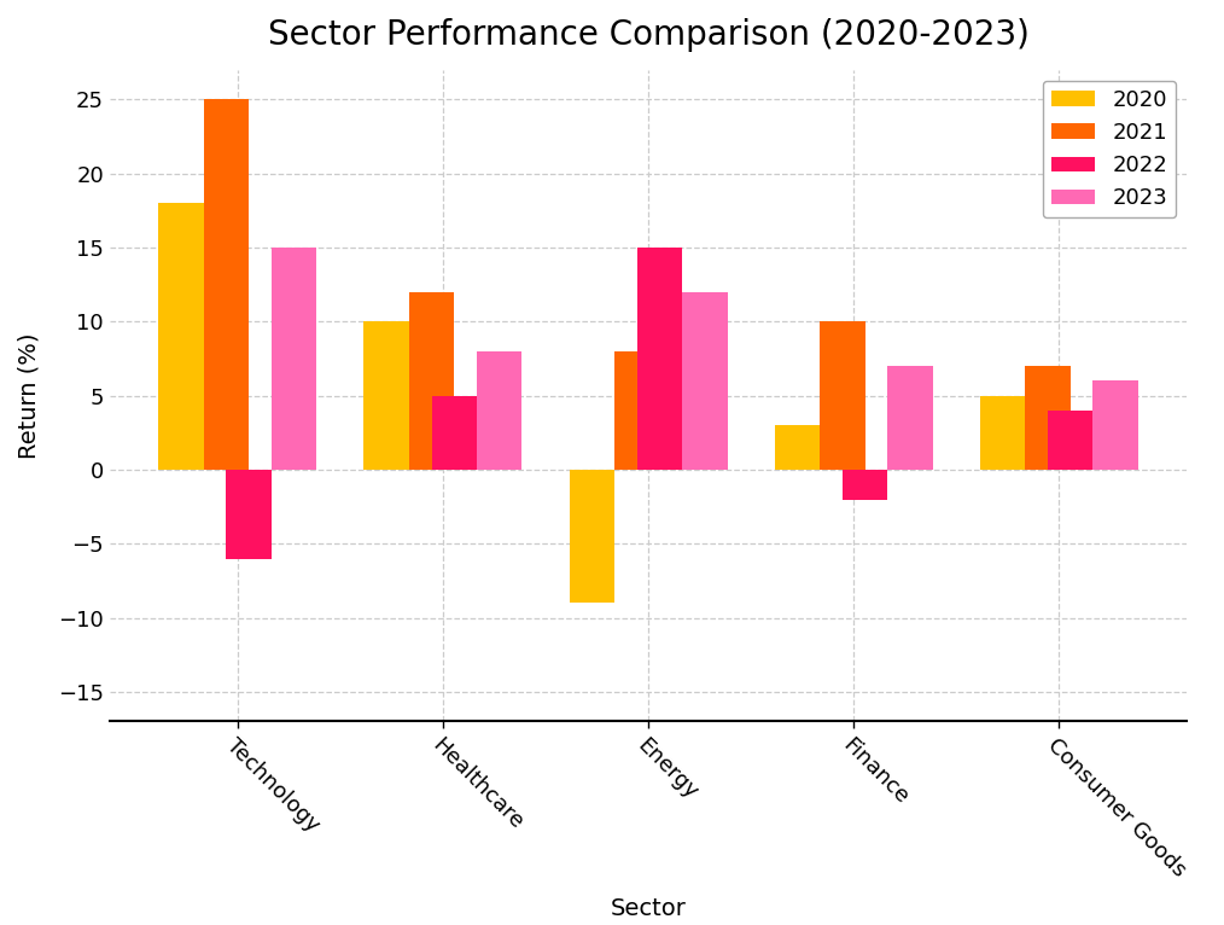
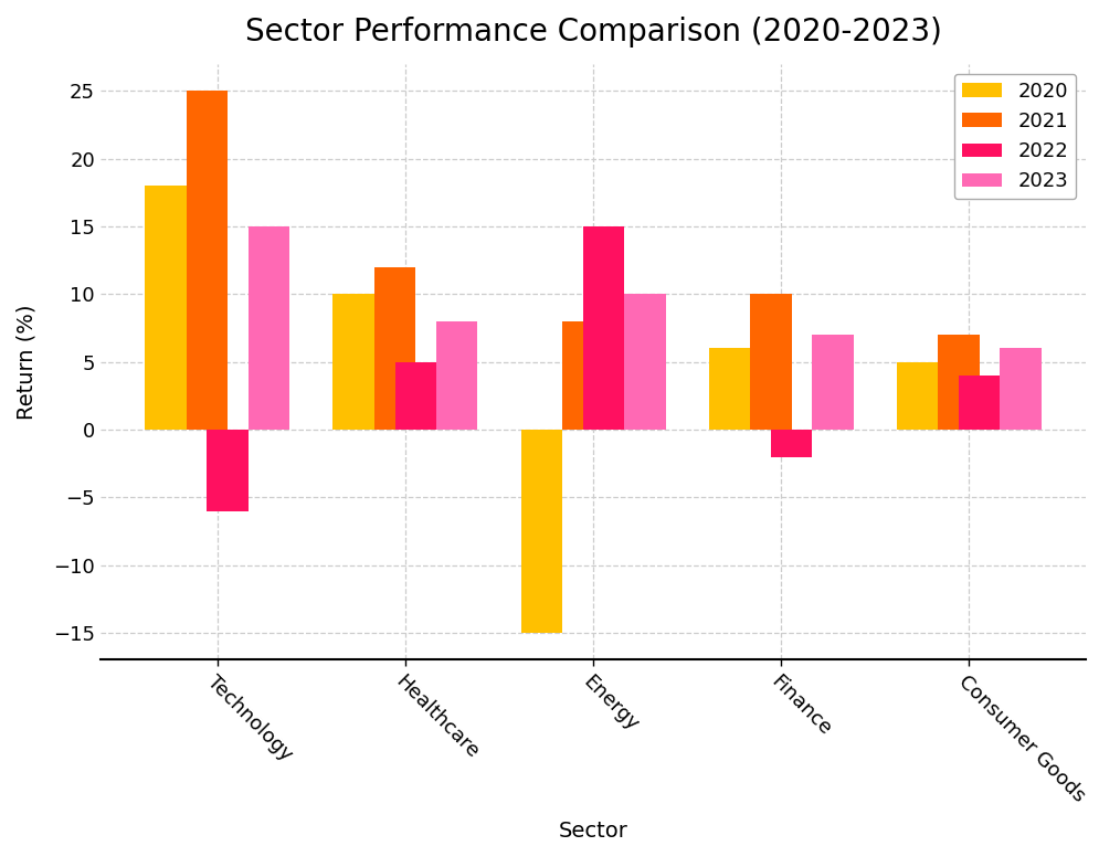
2020/Energy: -9 -> -15
2023/Energy: 12 -> 10
2020/Finance: 3 -> 6
